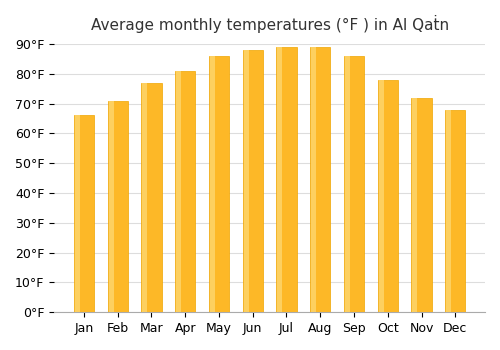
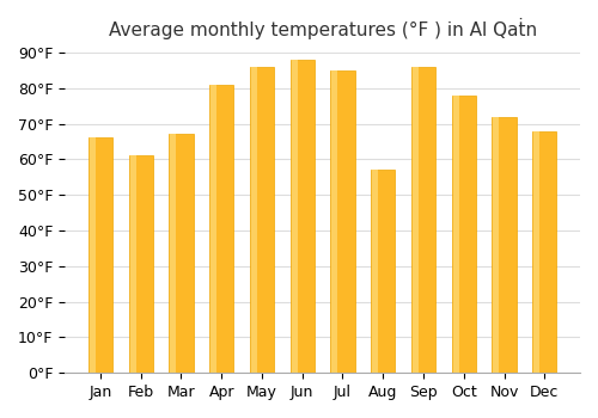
Feb: 71°F -> 61°F
Mar: 77°F -> 67°F
Jul: 89°F -> 85°F
Aug: 89°F -> 57°F
